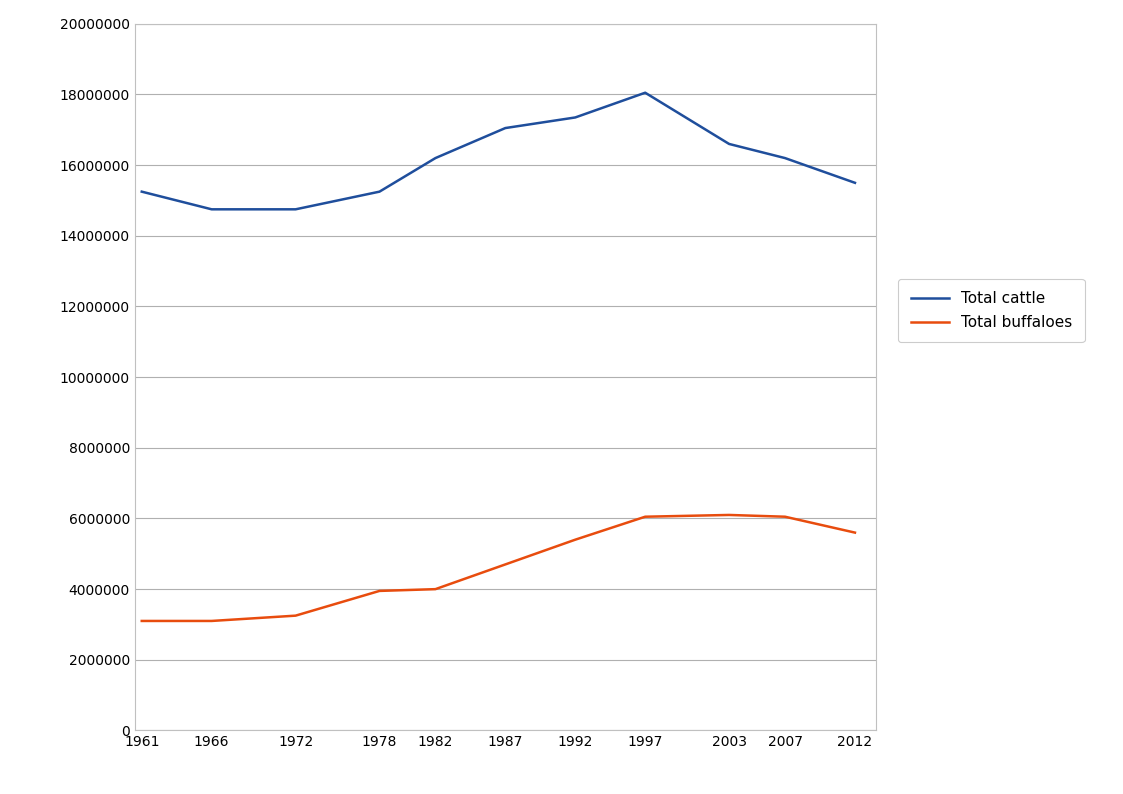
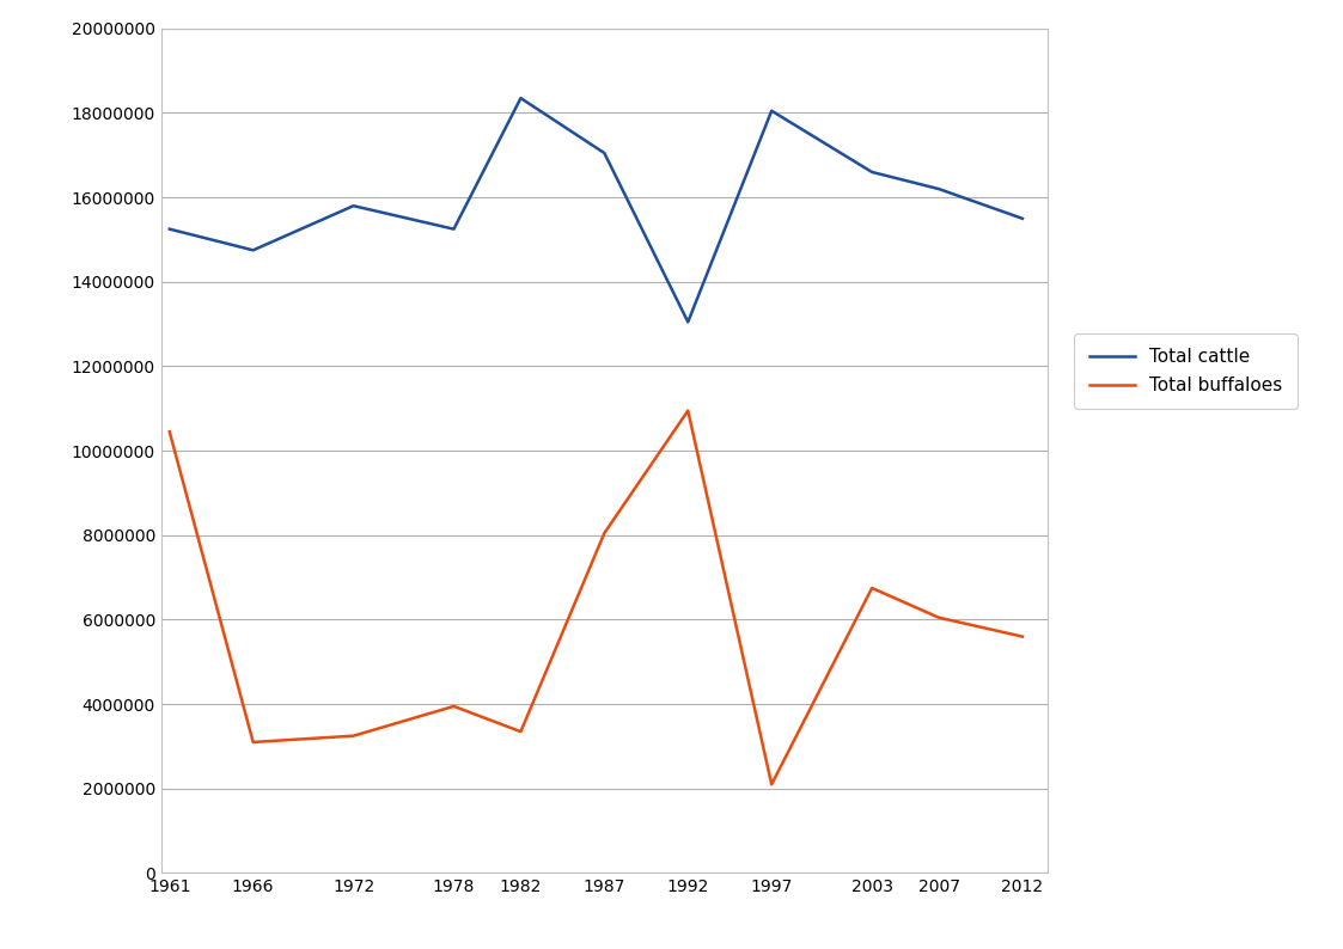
Total buffaloes/1961: 3100000 -> 10450000
Total cattle/1972: 14750000 -> 15800000
Total cattle/1982: 16200000 -> 18350000
Total buffaloes/1982: 4000000 -> 3350000
Total buffaloes/1987: 4700000 -> 8050000
Total cattle/1992: 17350000 -> 13050000
Total buffaloes/1992: 5400000 -> 10950000
Total buffaloes/1997: 6050000 -> 2100000
Total buffaloes/2003: 6100000 -> 6750000
